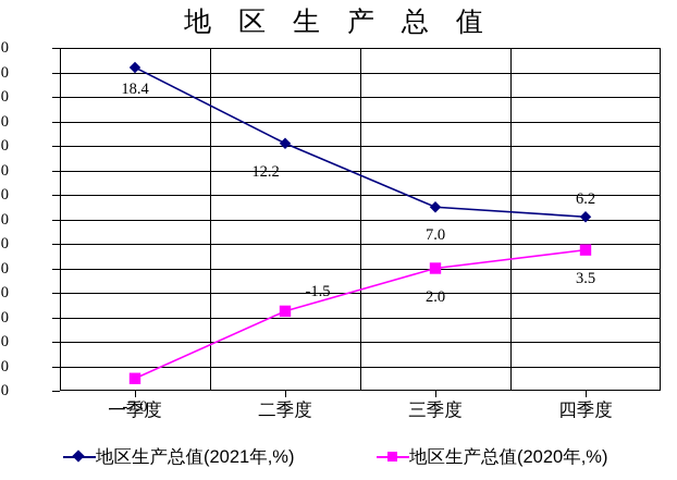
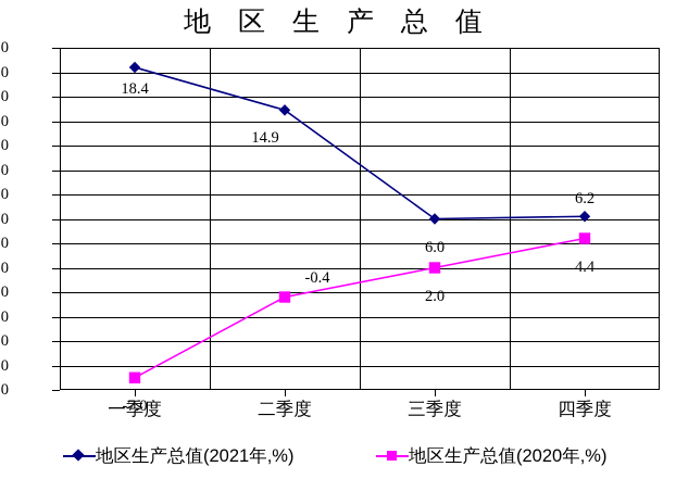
地区生产总值(2021年,%)/二季度: 12.2 -> 14.9
地区生产总值(2020年,%)/二季度: -1.5 -> -0.4
地区生产总值(2021年,%)/三季度: 7.0 -> 6.0
地区生产总值(2020年,%)/四季度: 3.5 -> 4.4
